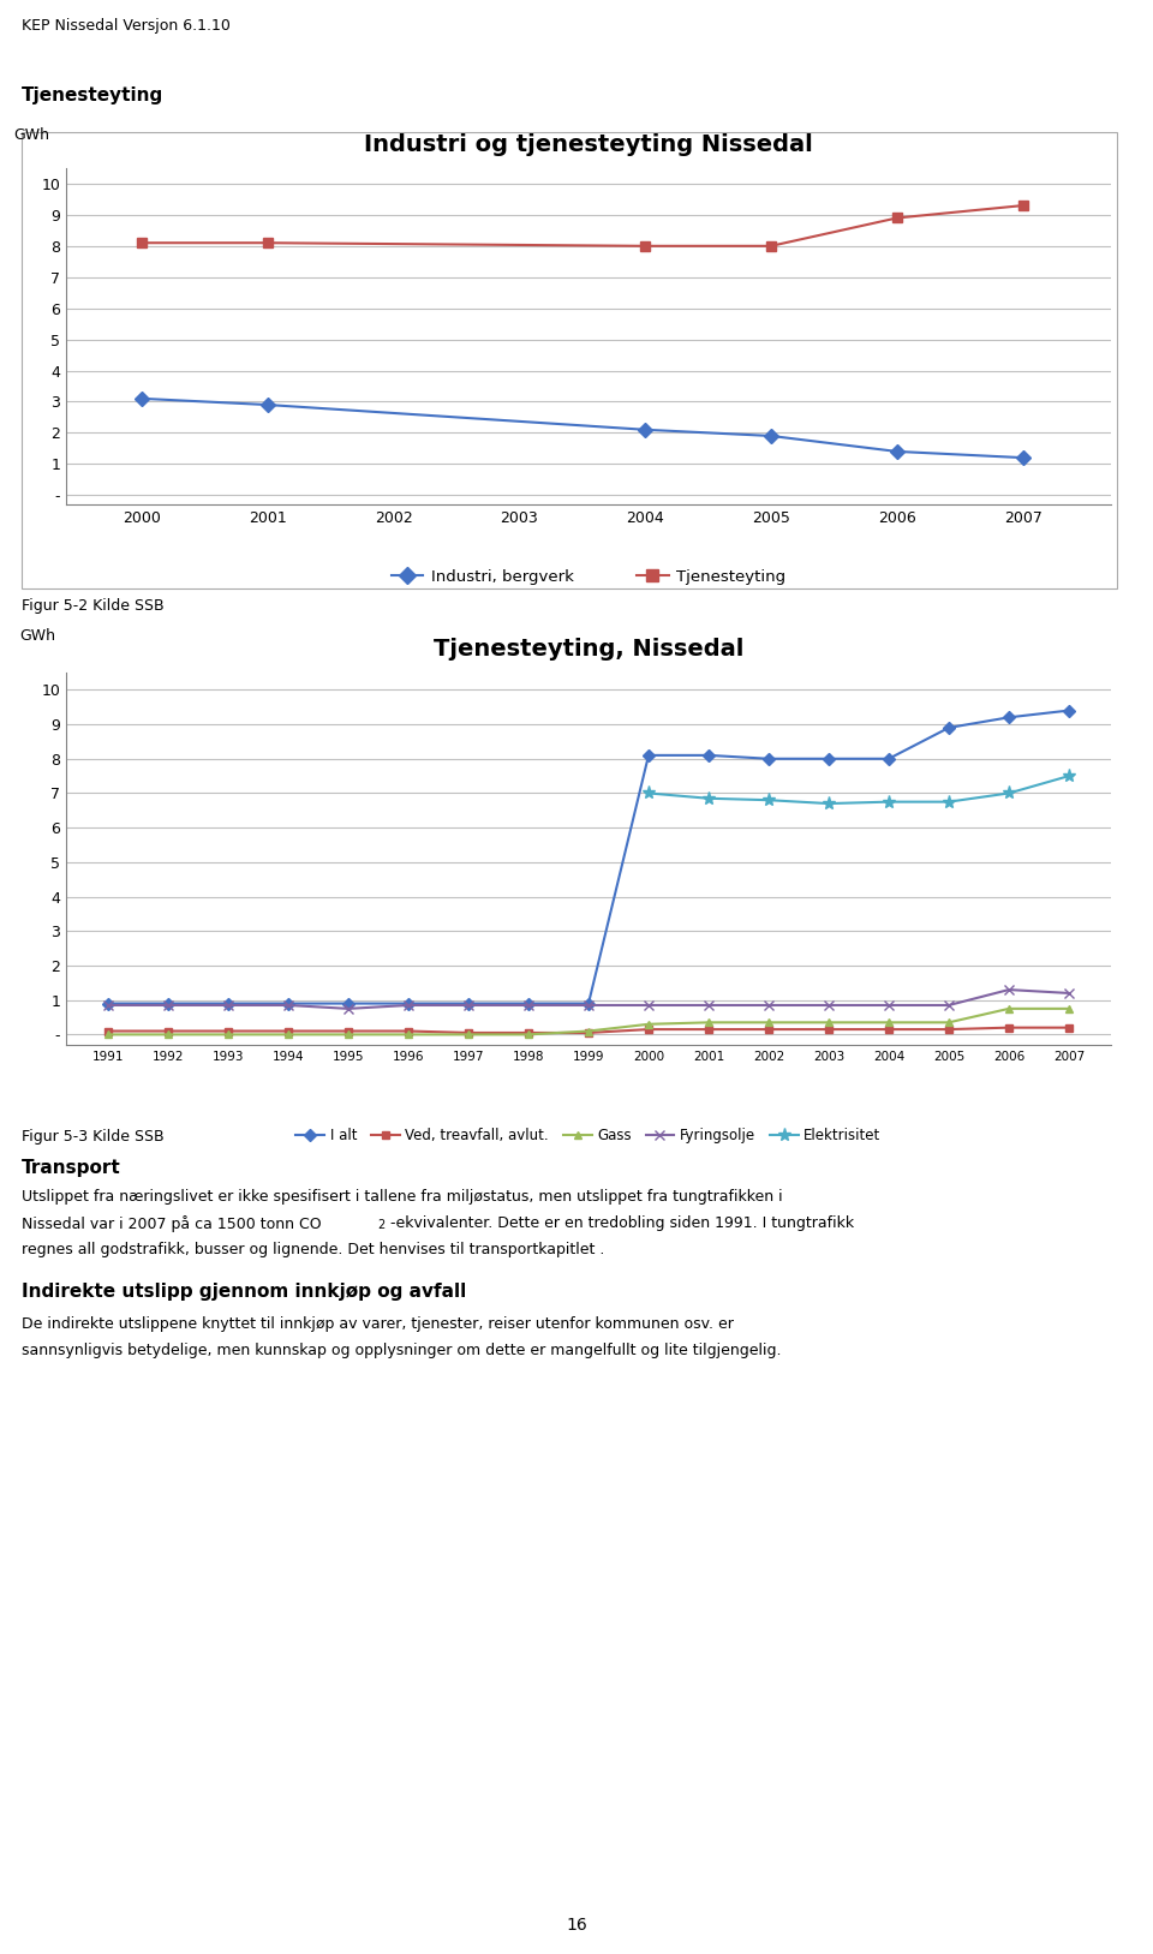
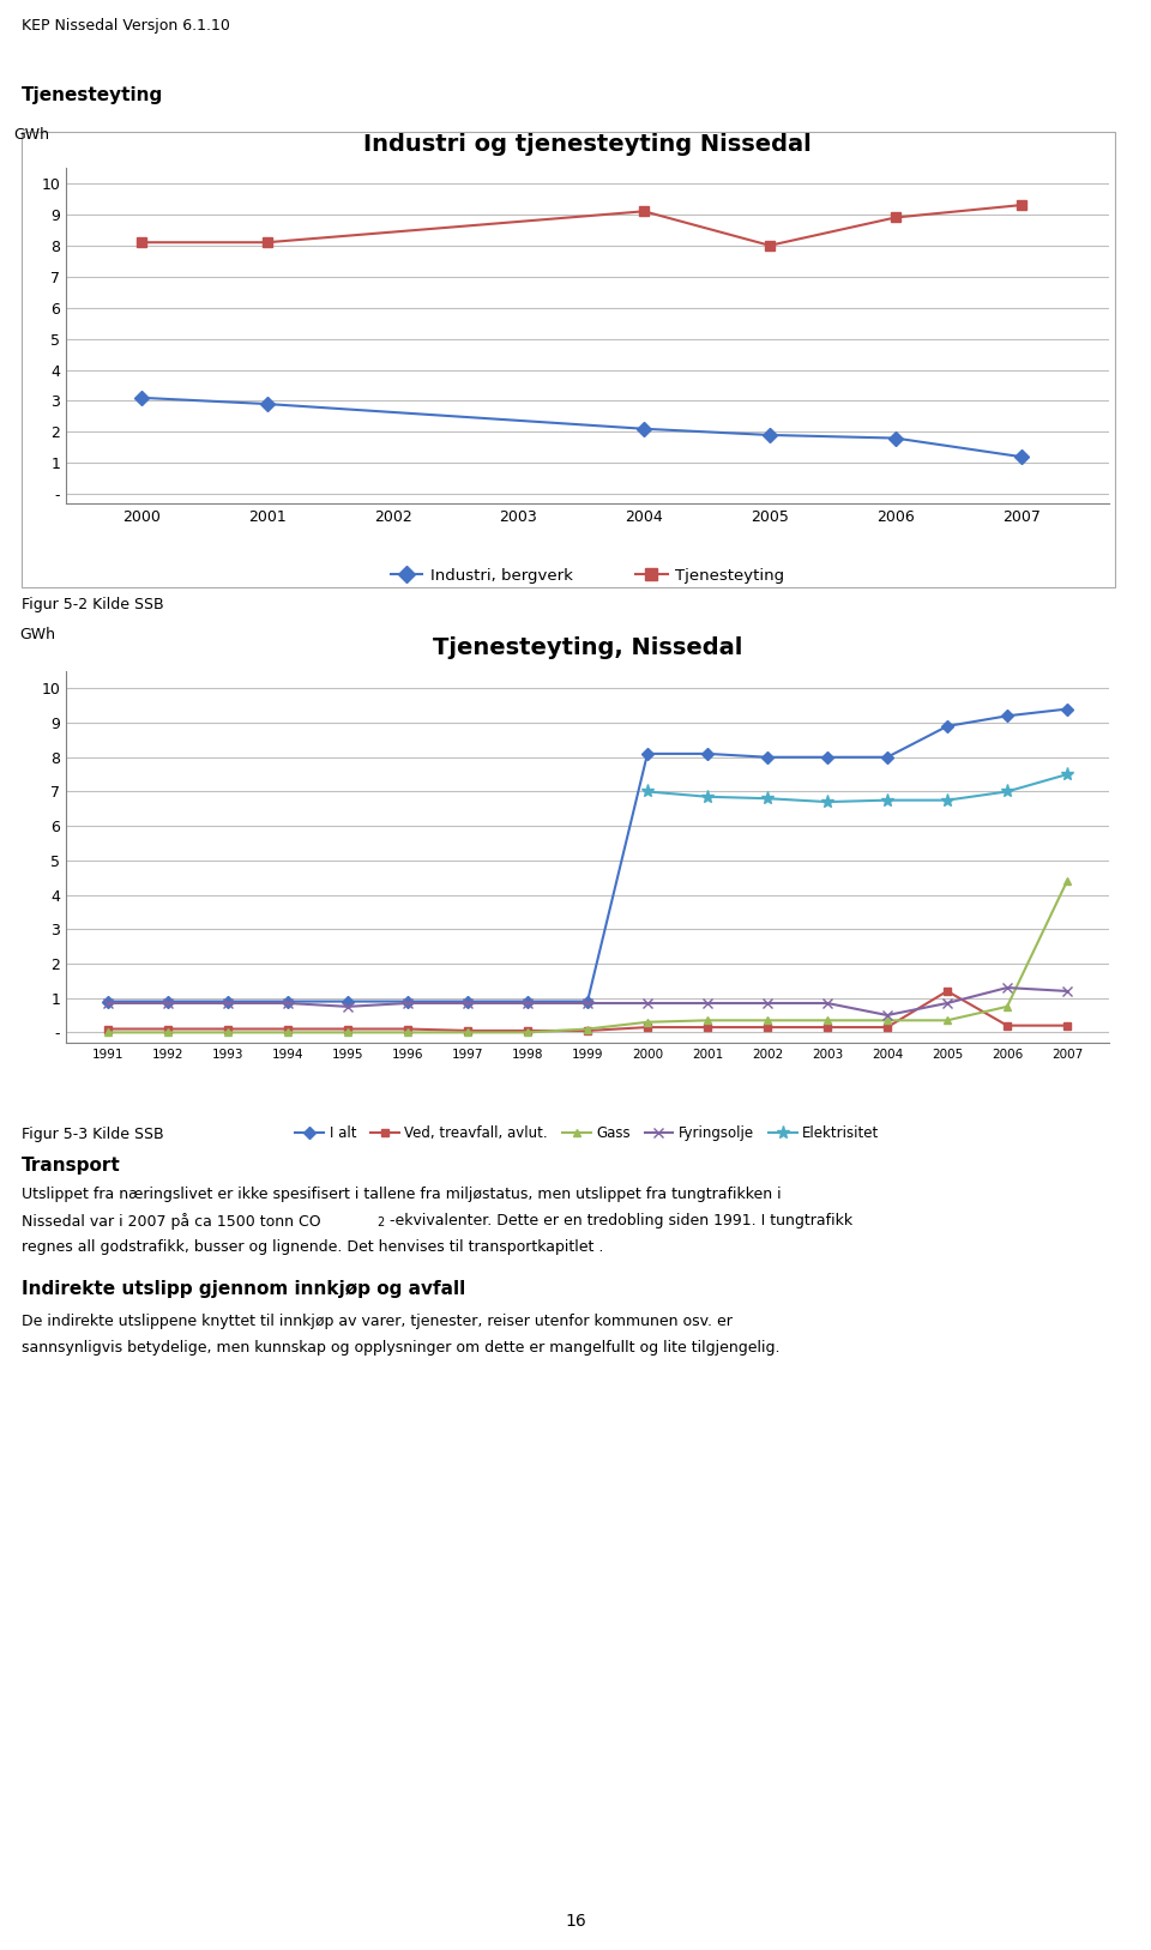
Industri og tjenesteyting Nissedal/Tjenesteyting/2004: 8.0 -> 9.1
Industri og tjenesteyting Nissedal/Industri, bergverk/2006: 1.4 -> 1.8
Tjenesteyting, Nissedal/Fyringsolje/2004: 0.85 -> 0.50
Tjenesteyting, Nissedal/Ved, treavfall, avlut./2005: 0.15 -> 1.20
Tjenesteyting, Nissedal/Gass/2007: 0.75 -> 4.40
